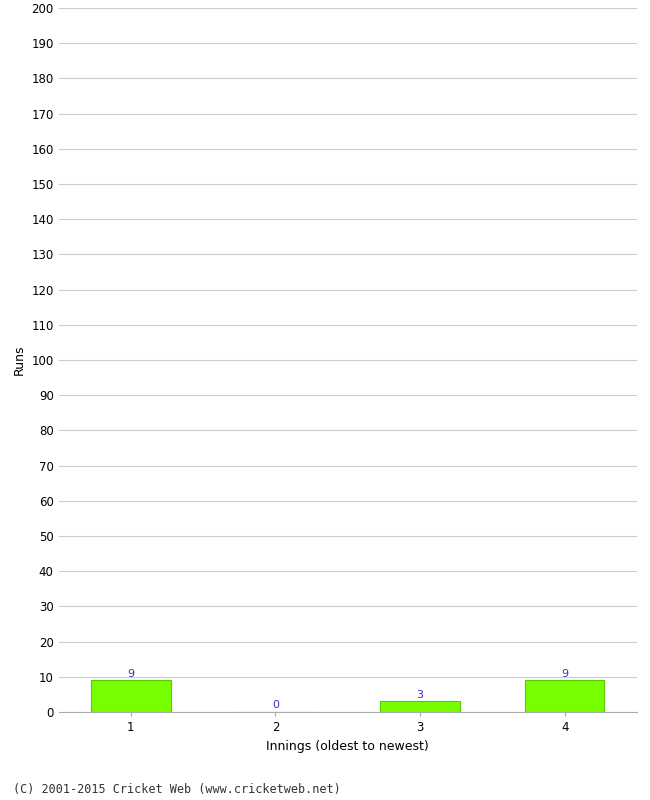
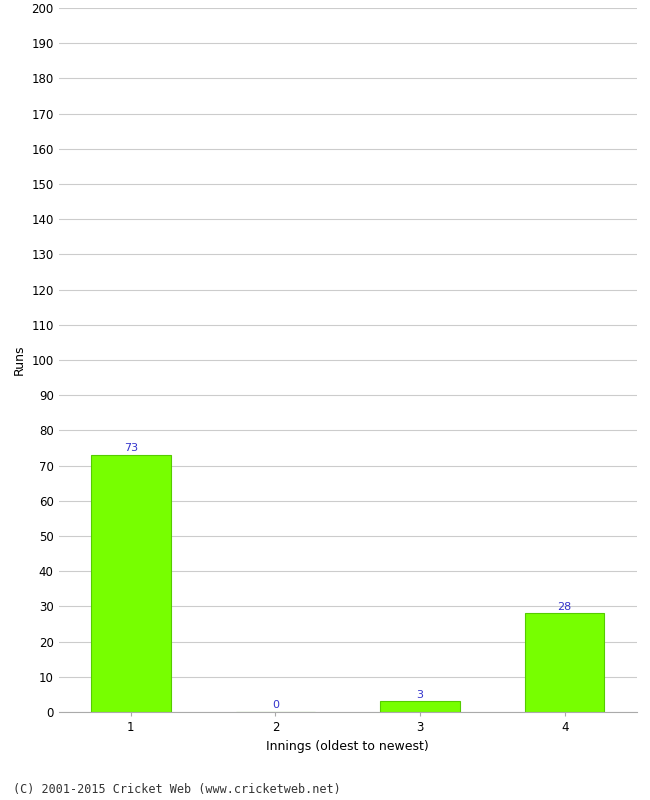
1: 9 -> 73
4: 9 -> 28
